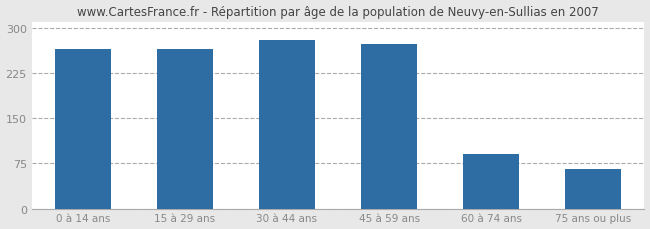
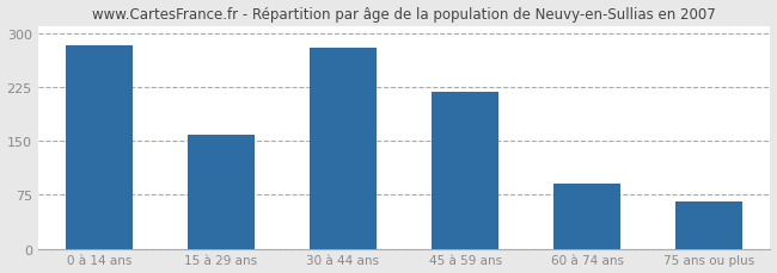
0 à 14 ans: 264 -> 283
15 à 29 ans: 264 -> 158
45 à 59 ans: 272 -> 218
